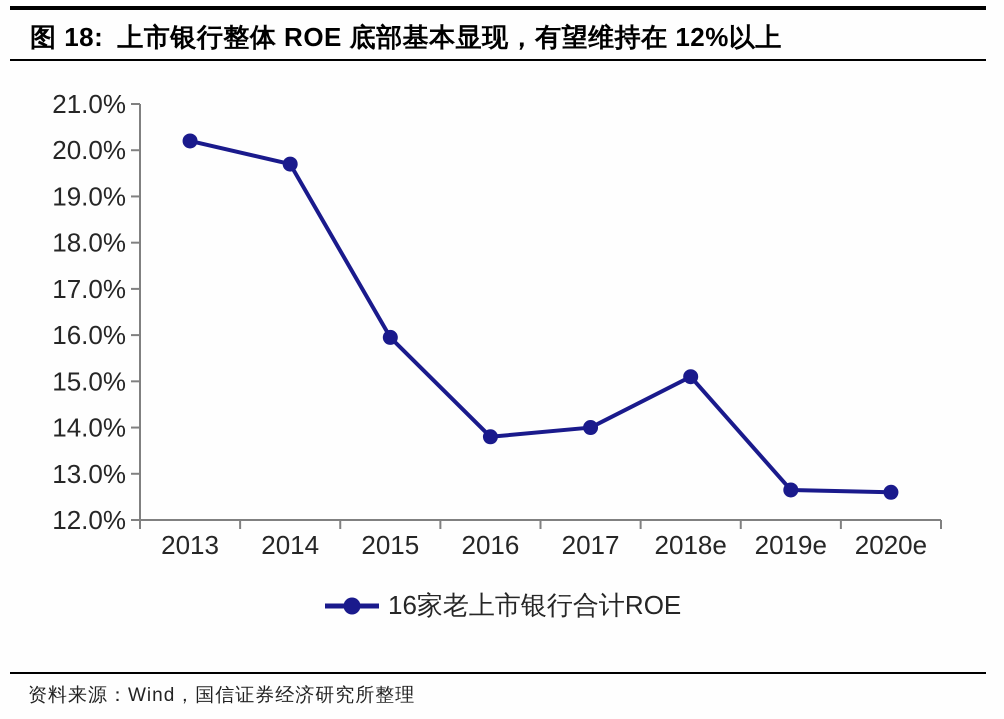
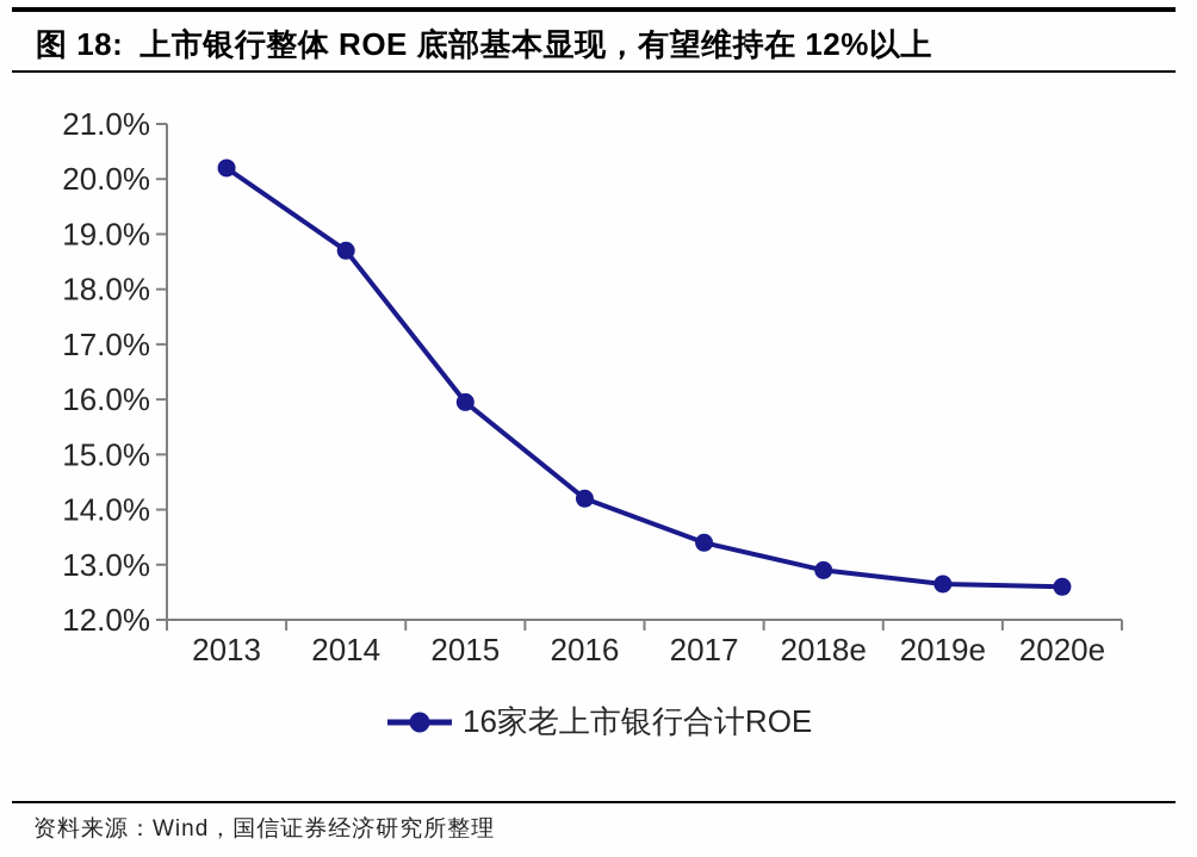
2014: 19.7% -> 18.7%
2016: 13.8% -> 14.2%
2017: 14.0% -> 13.4%
2018e: 15.1% -> 12.9%
